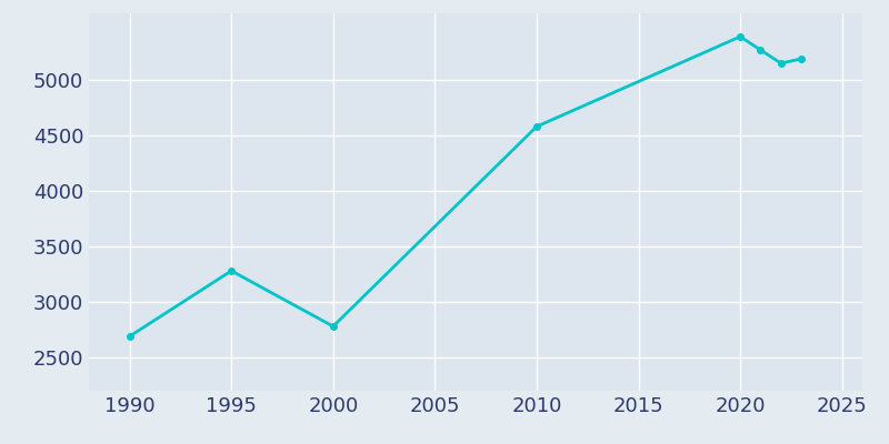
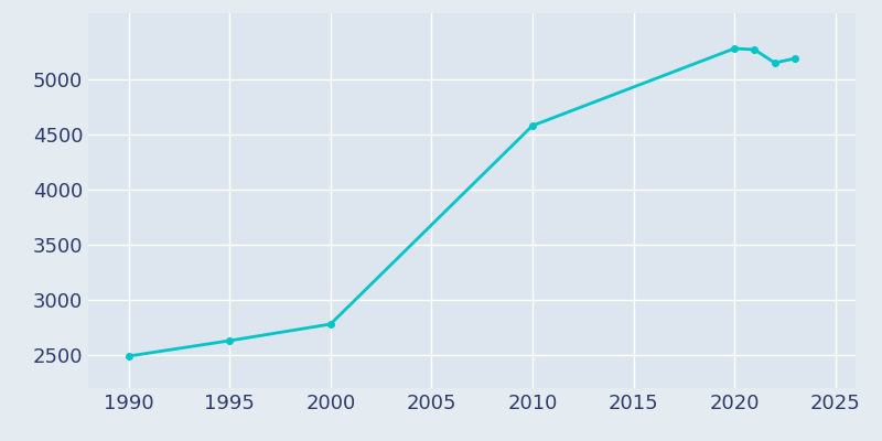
1990: 2690 -> 2490
1995: 3280 -> 2630
2020: 5390 -> 5280
